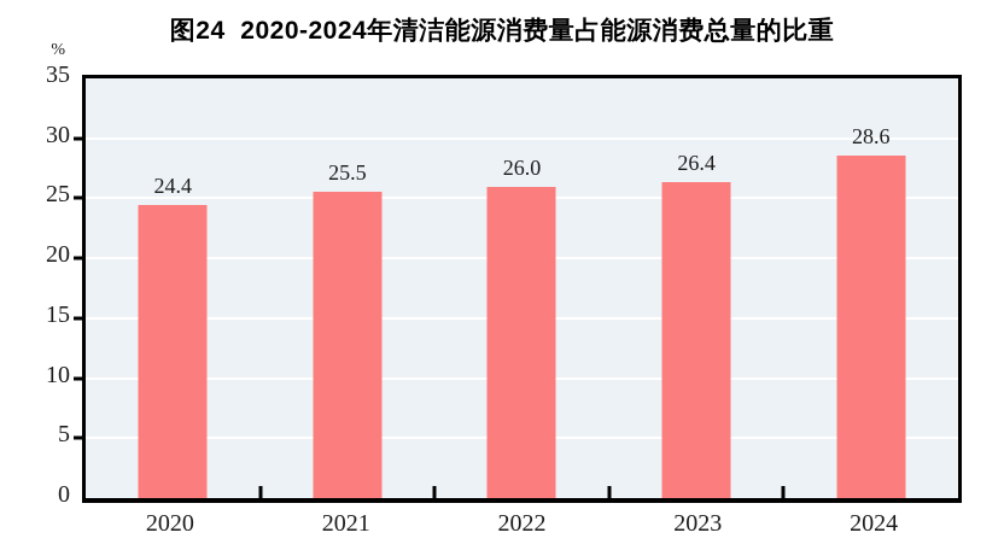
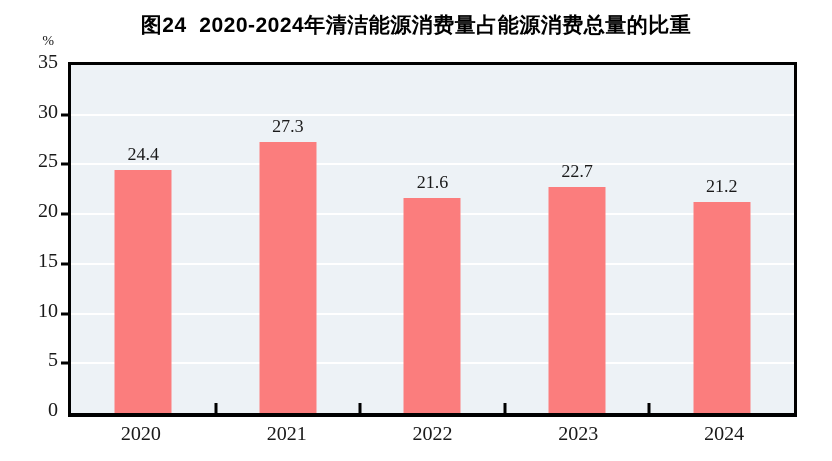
2021: 25.5 -> 27.3
2022: 26.0 -> 21.6
2023: 26.4 -> 22.7
2024: 28.6 -> 21.2
